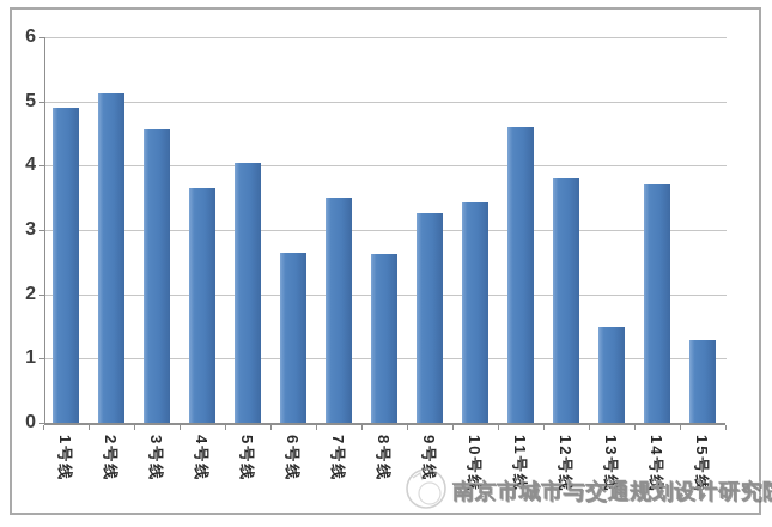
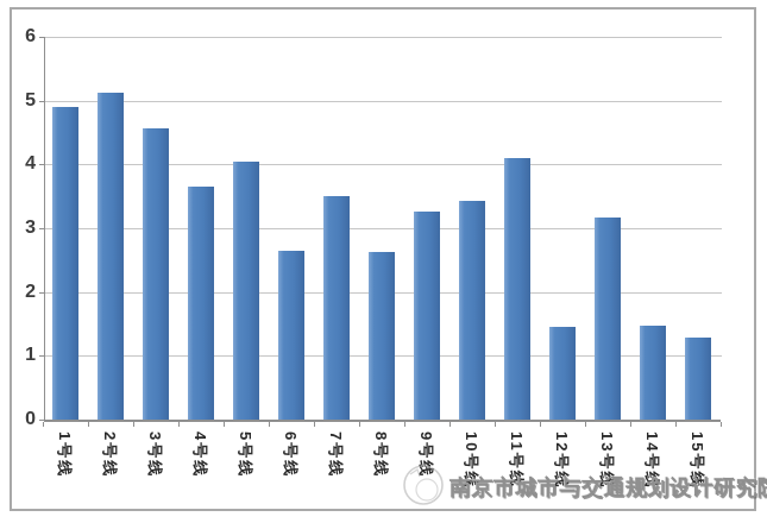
11号线: 4.6 -> 4.1
12号线: 3.8 -> 1.4
13号线: 1.5 -> 3.2
14号线: 3.7 -> 1.5
